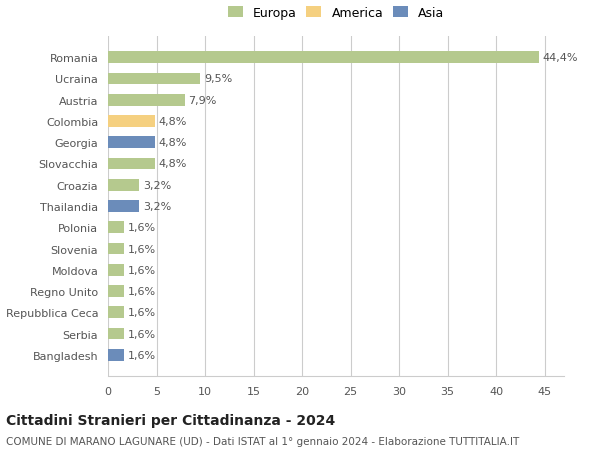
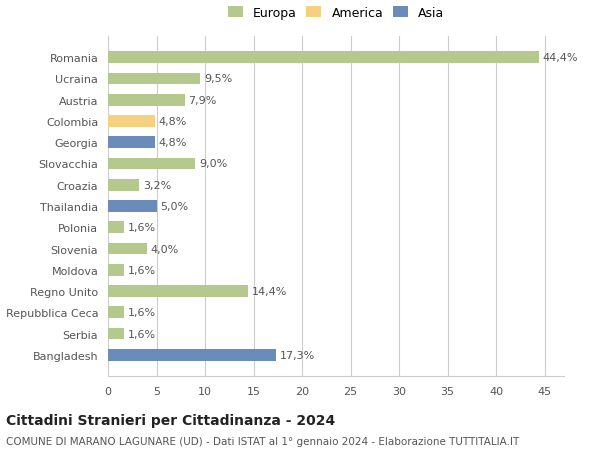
Slovacchia: 4,8% -> 9,0%
Thailandia: 3,2% -> 5,0%
Slovenia: 1,6% -> 4,0%
Regno Unito: 1,6% -> 14,4%
Bangladesh: 1,6% -> 17,3%
